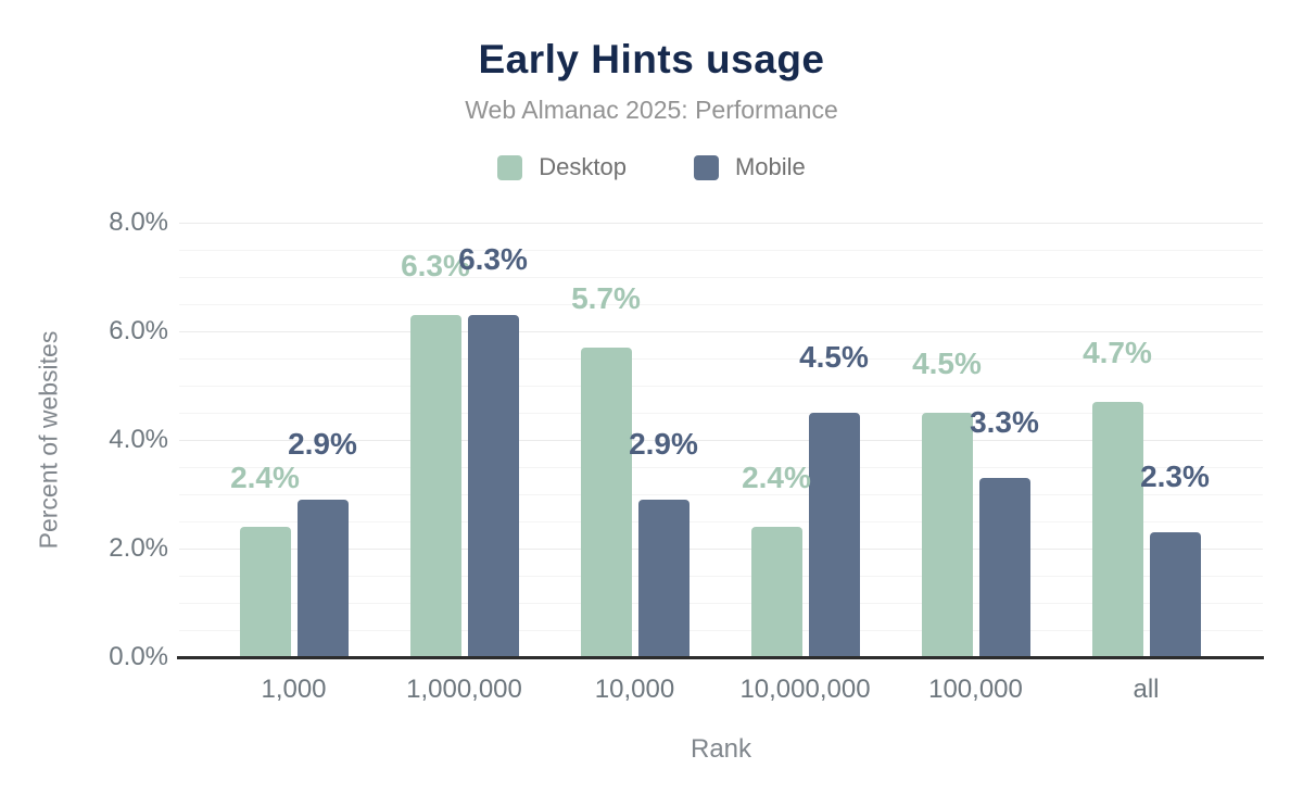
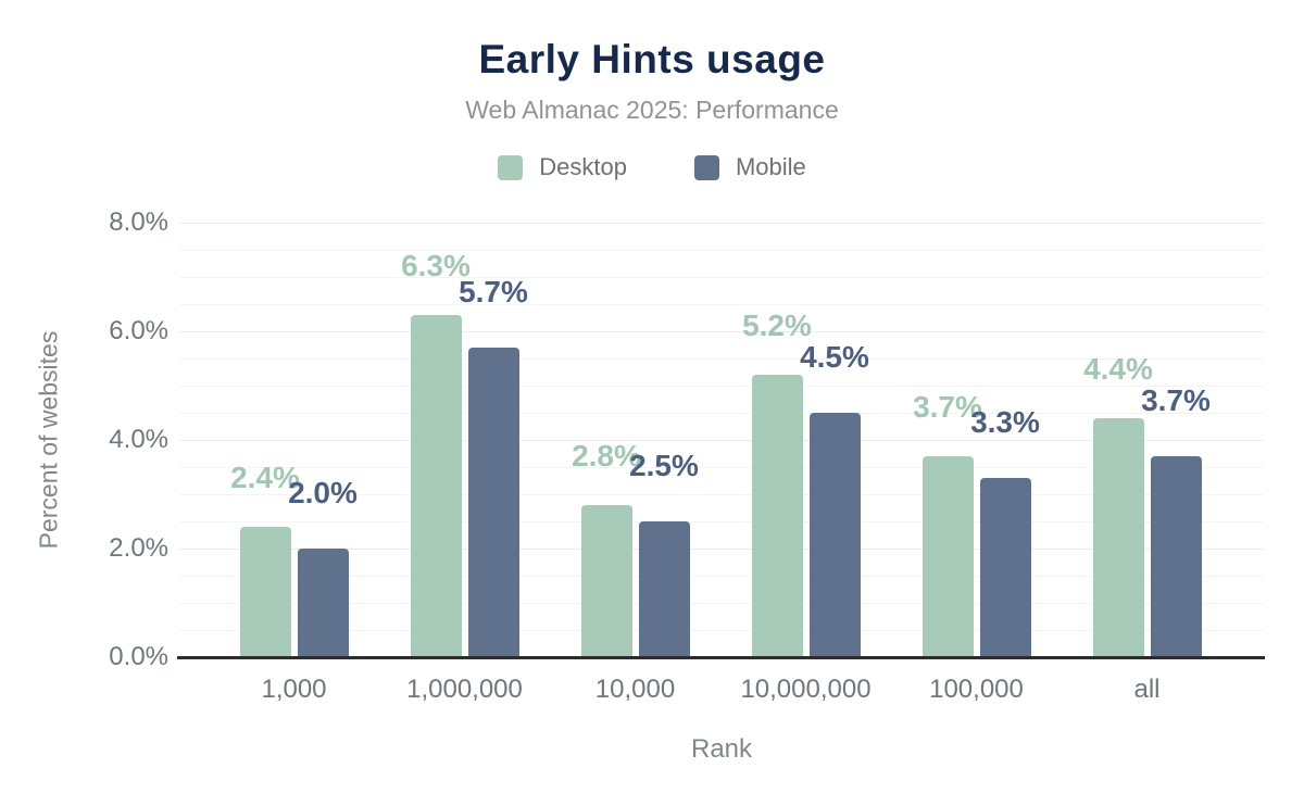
Mobile/1,000: 2.9% -> 2.0%
Mobile/1,000,000: 6.3% -> 5.7%
Desktop/10,000: 5.7% -> 2.8%
Mobile/10,000: 2.9% -> 2.5%
Desktop/10,000,000: 2.4% -> 5.2%
Desktop/100,000: 4.5% -> 3.7%
Desktop/all: 4.7% -> 4.4%
Mobile/all: 2.3% -> 3.7%
